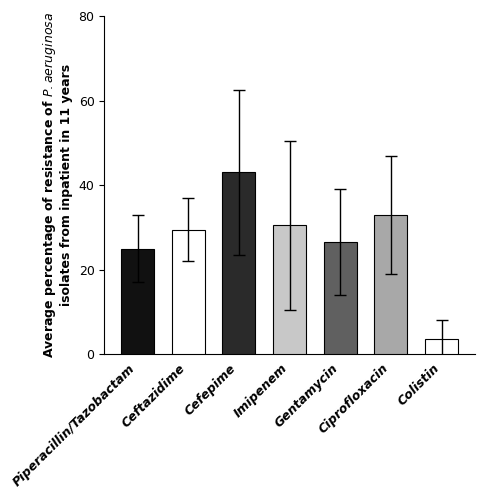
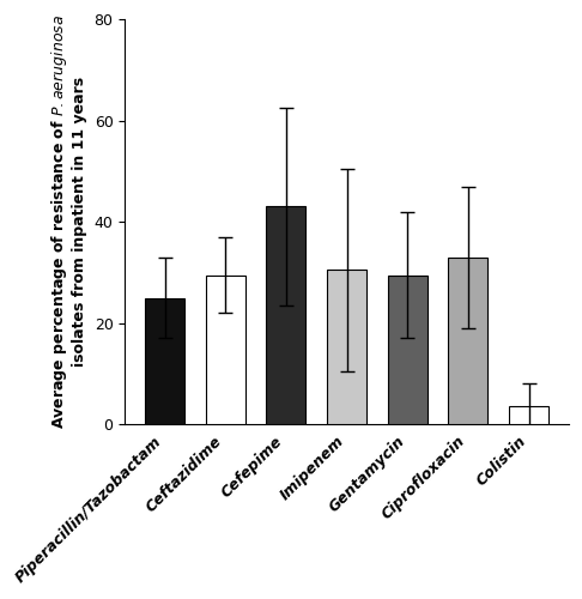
Gentamycin: 26.5 -> 29.5
